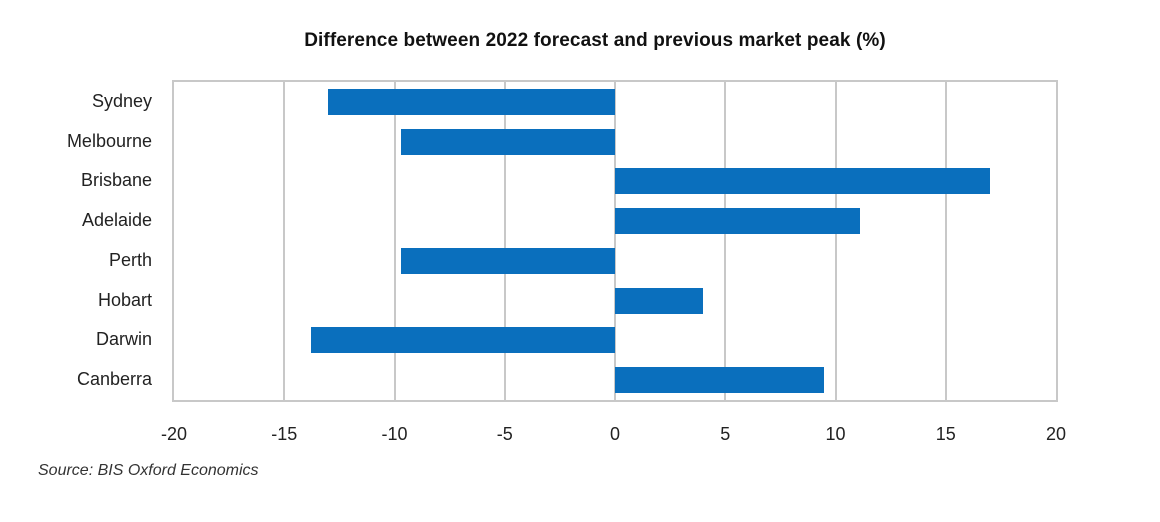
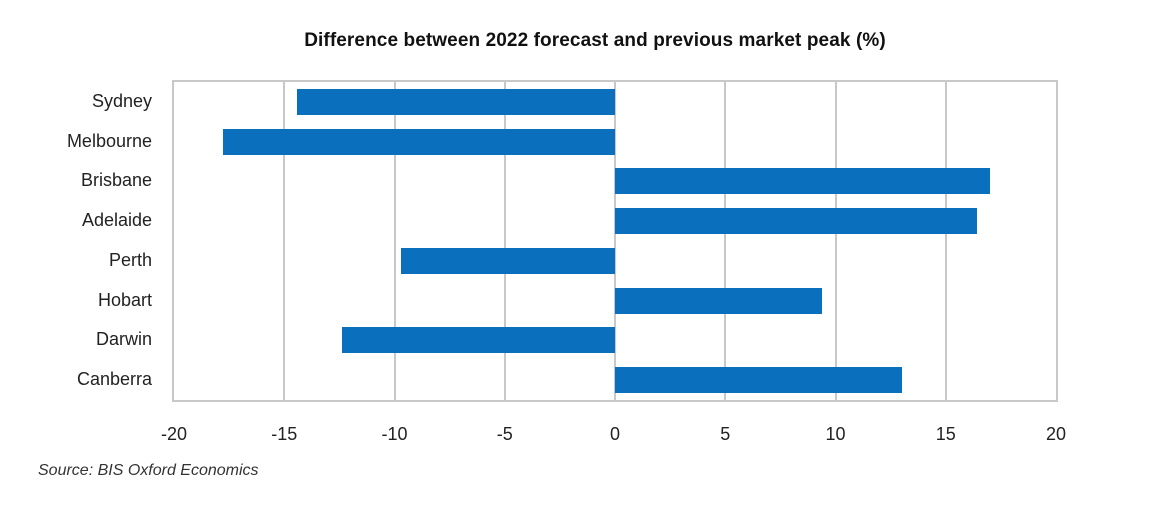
Sydney: -13.0 -> -14.4
Melbourne: -9.7 -> -17.8
Adelaide: 11.1 -> 16.4
Hobart: 4.0 -> 9.4
Darwin: -13.8 -> -12.4
Canberra: 9.5 -> 13.0
